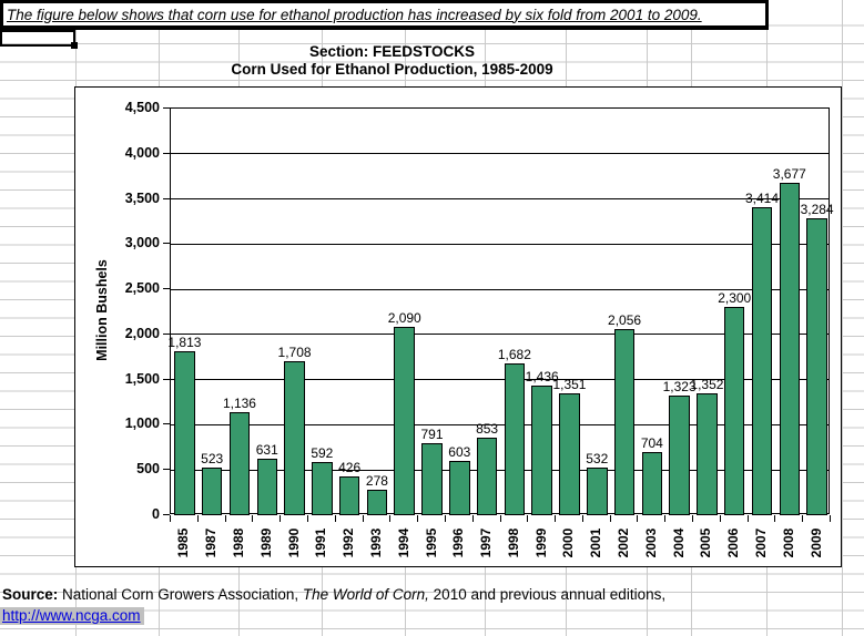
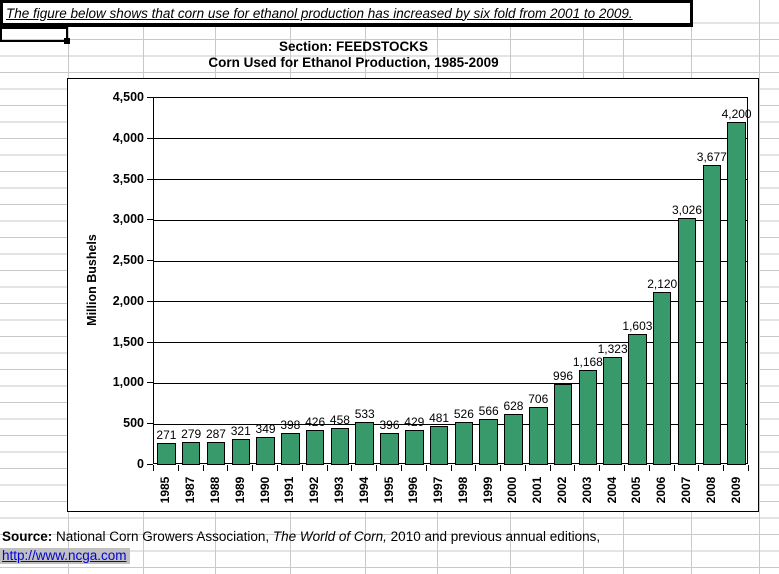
1985: 1,813 -> 271
1987: 523 -> 279
1988: 1,136 -> 287
1989: 631 -> 321
1990: 1,708 -> 349
1991: 592 -> 398
1993: 278 -> 458
1994: 2,090 -> 533
1995: 791 -> 396
1996: 603 -> 429
1997: 853 -> 481
1998: 1,682 -> 526
1999: 1,436 -> 566
2000: 1,351 -> 628
2001: 532 -> 706
2002: 2,056 -> 996
2003: 704 -> 1,168
2005: 1,352 -> 1,603
2006: 2,300 -> 2,120
2007: 3,414 -> 3,026
2009: 3,284 -> 4,200
